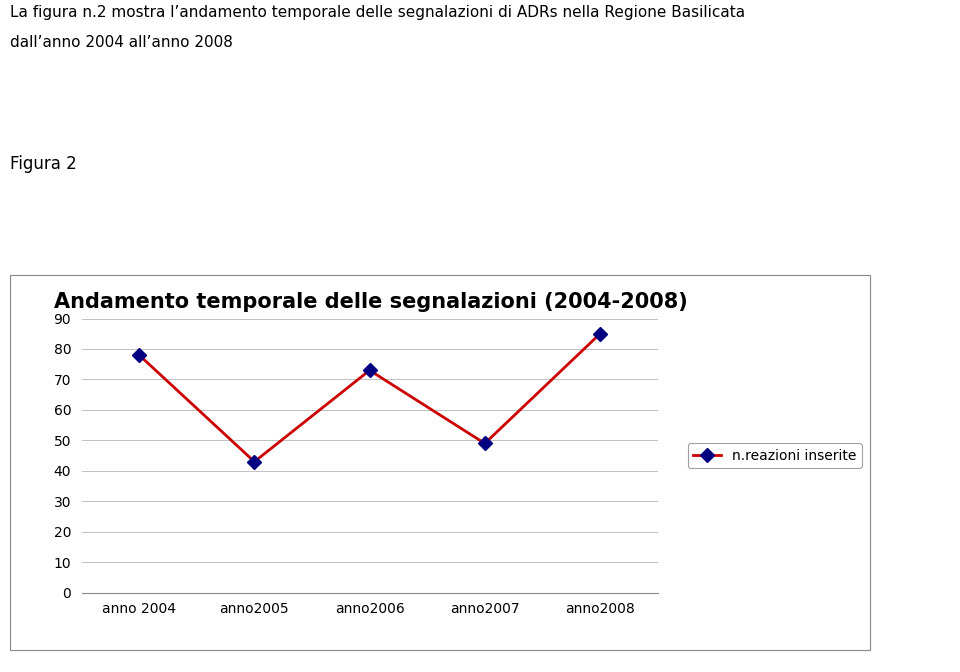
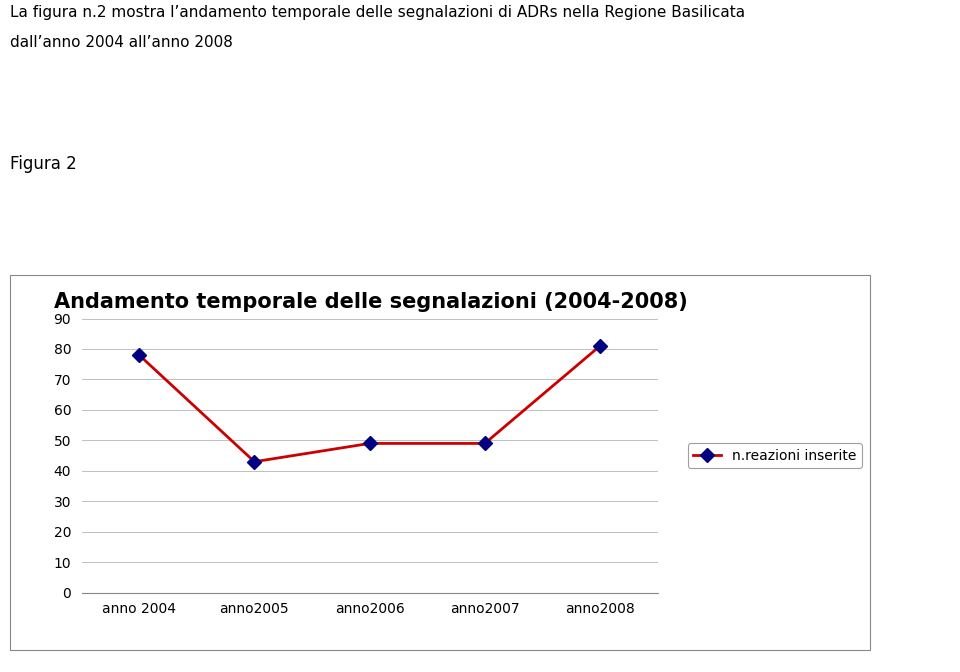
anno2006: 73 -> 49
anno2008: 85 -> 81
